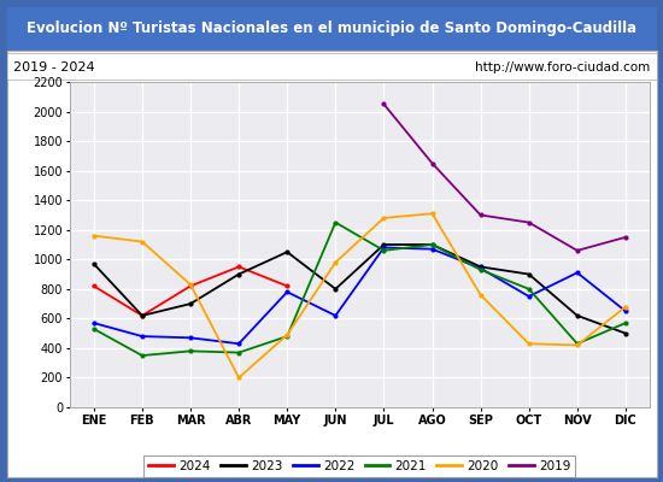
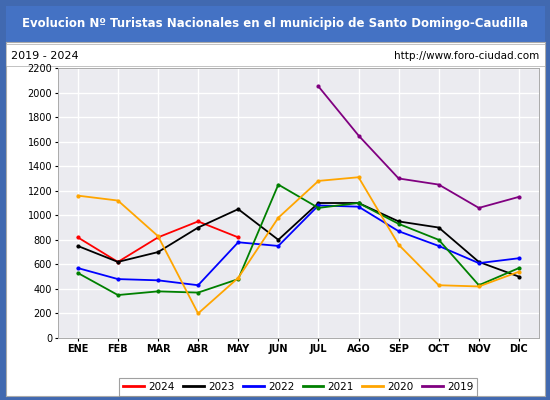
2023/ENE: 970 -> 750
2022/JUN: 620 -> 750
2022/SEP: 940 -> 870
2022/NOV: 910 -> 610
2020/DIC: 680 -> 540
